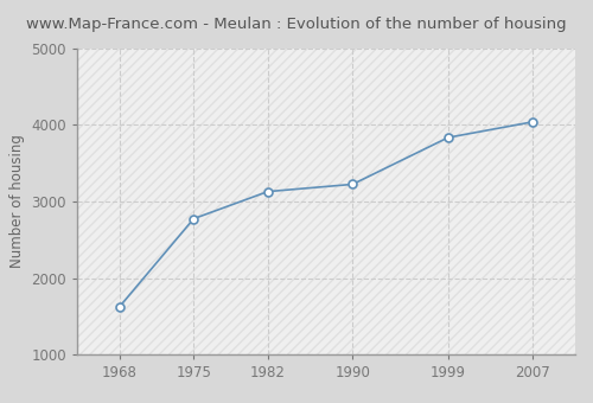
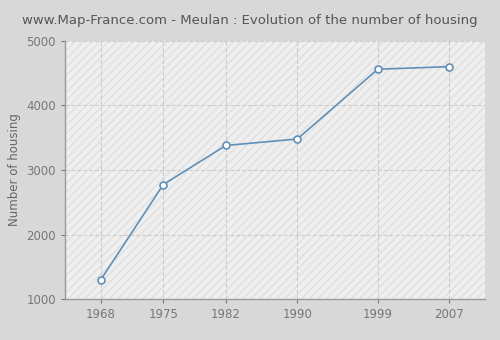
1968: 1620 -> 1300
1982: 3130 -> 3380
1990: 3220 -> 3480
1999: 3840 -> 4560
2007: 4040 -> 4600
